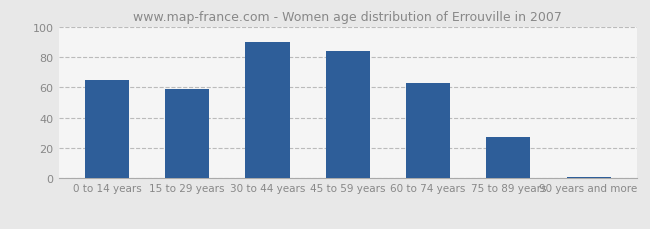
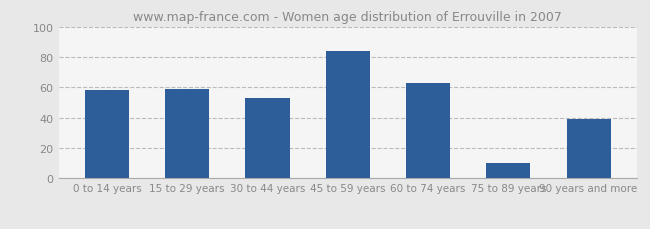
0 to 14 years: 65 -> 58
30 to 44 years: 90 -> 53
75 to 89 years: 27 -> 10
90 years and more: 1 -> 39
